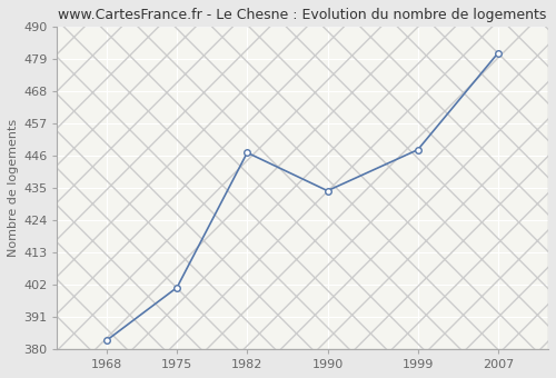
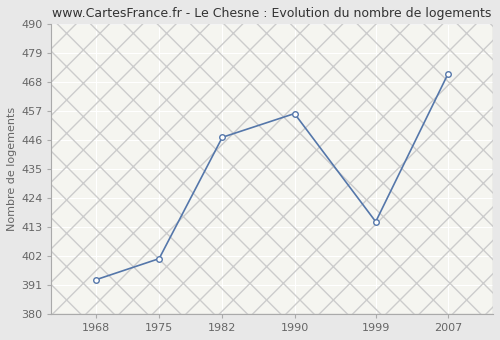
1968: 383 -> 393
1990: 434 -> 456
1999: 448 -> 415
2007: 481 -> 471
